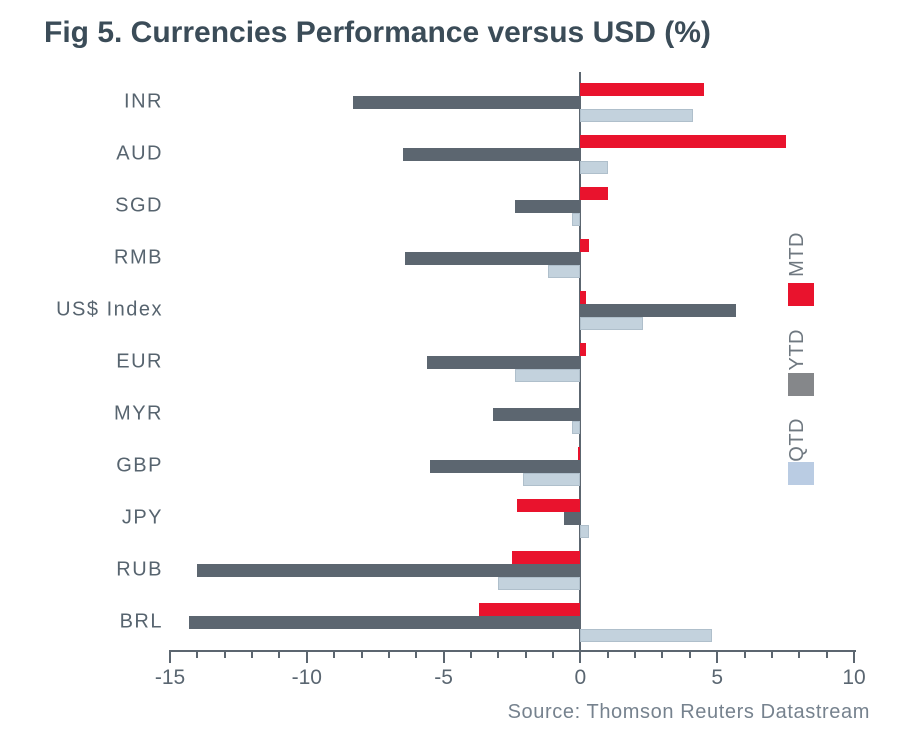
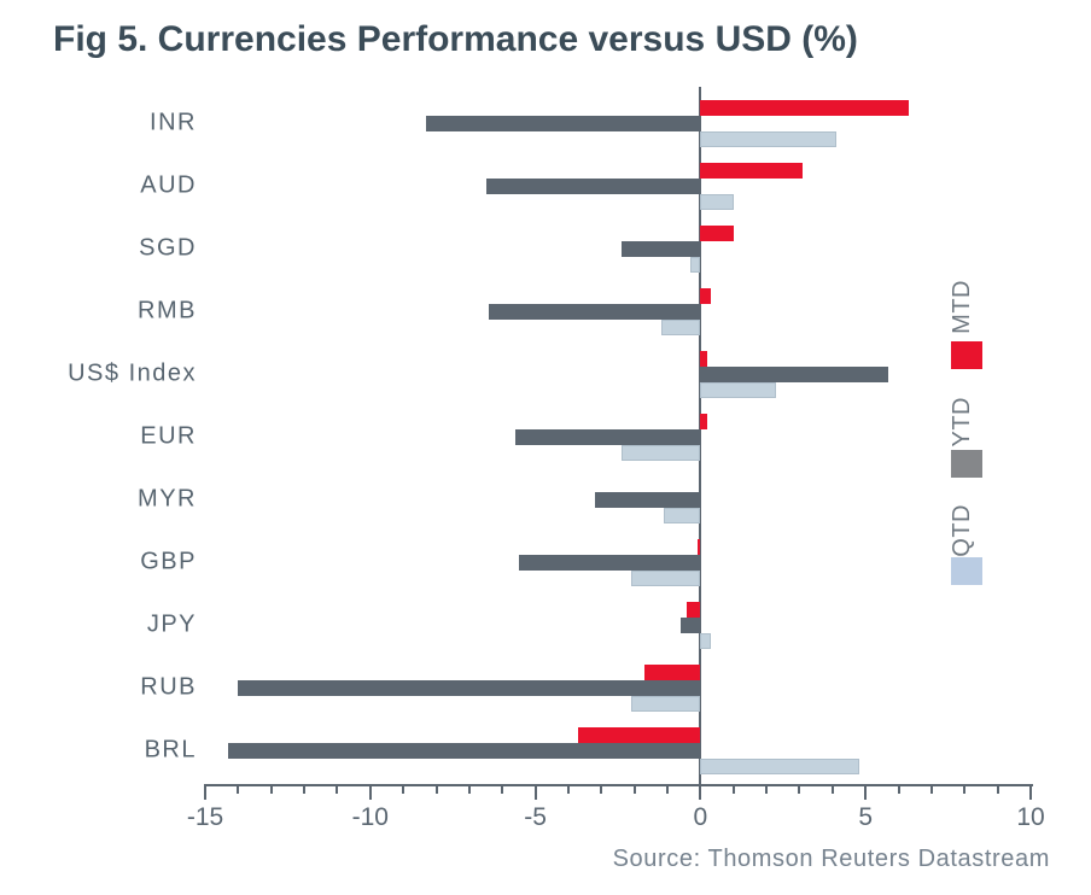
MTD/INR: 4.5 -> 6.3
MTD/AUD: 7.5 -> 3.1
QTD/MYR: -0.3 -> -1.1
MTD/JPY: -2.3 -> -0.4
MTD/RUB: -2.5 -> -1.7
QTD/RUB: -3.0 -> -2.1
